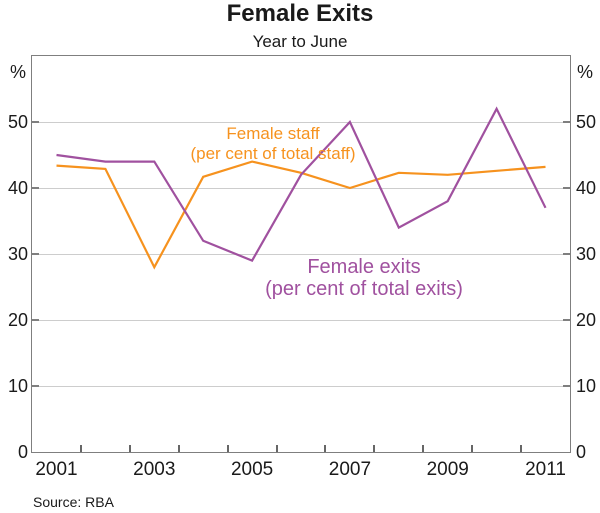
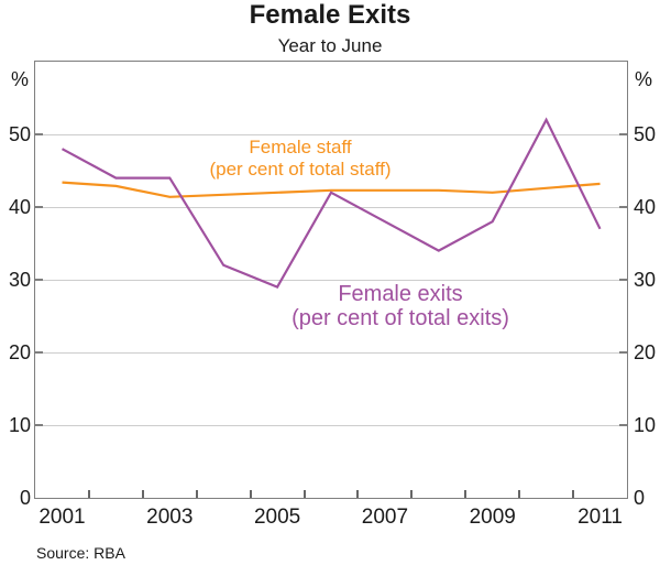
Female exits/2001: 45 -> 48
Female staff/2003: 28 -> 41
Female staff/2005: 44 -> 42
Female staff/2007: 40 -> 42
Female exits/2007: 50 -> 38
